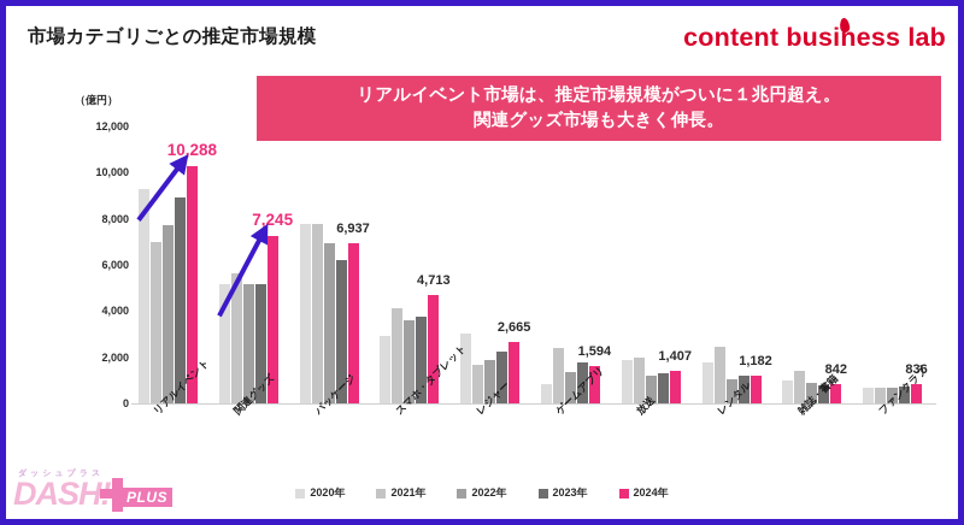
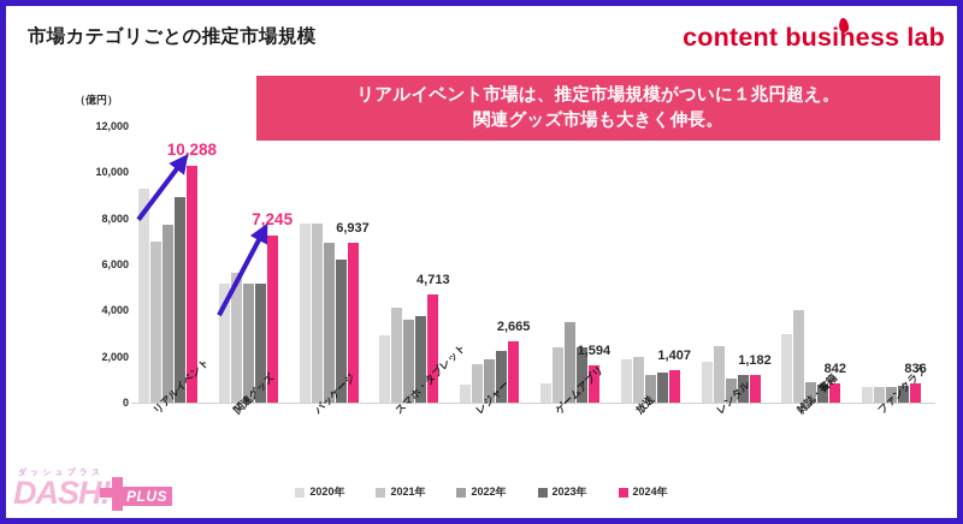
2020年/レジャー: 3000 -> 800
2022年/ゲームアプリ: 1400 -> 3500
2023年/ゲームアプリ: 1800 -> 2400
2020年/雑誌・書籍: 1000 -> 3000
2021年/雑誌・書籍: 1400 -> 4000
